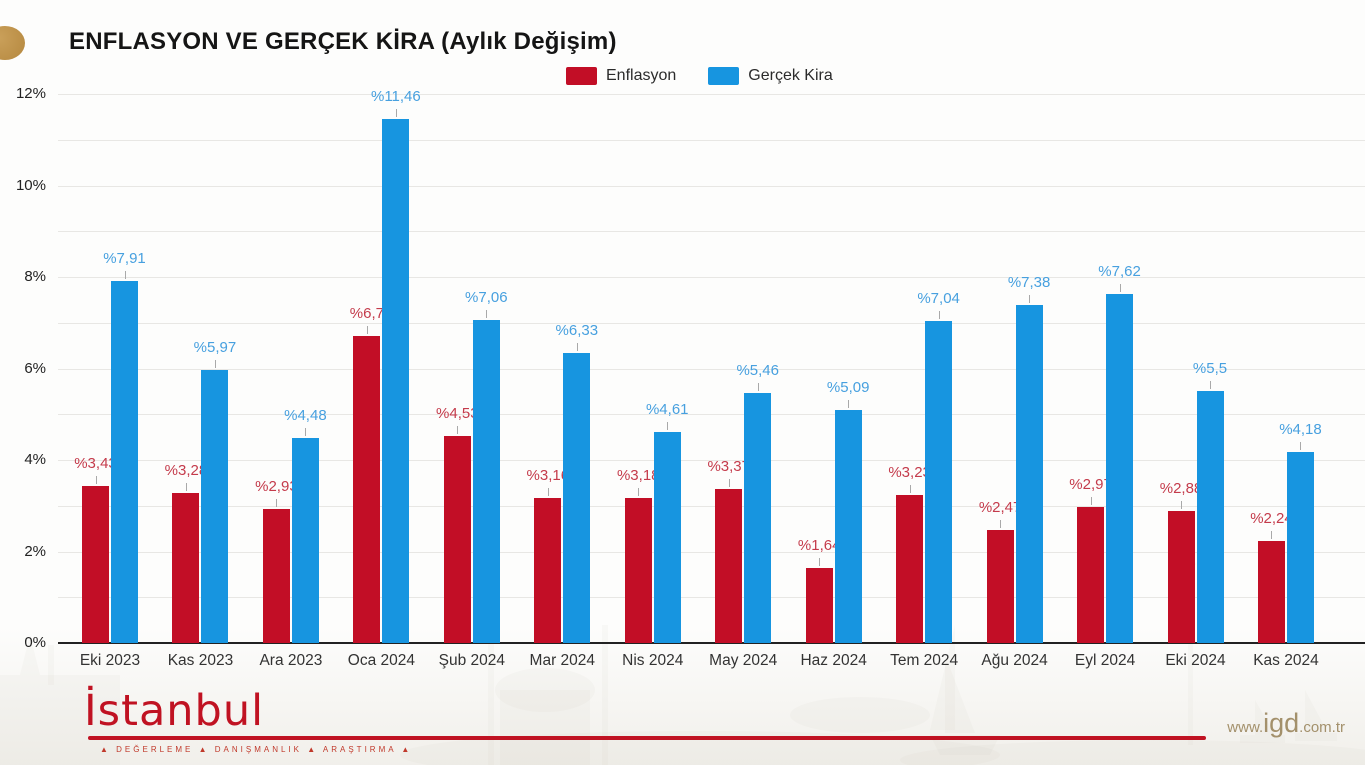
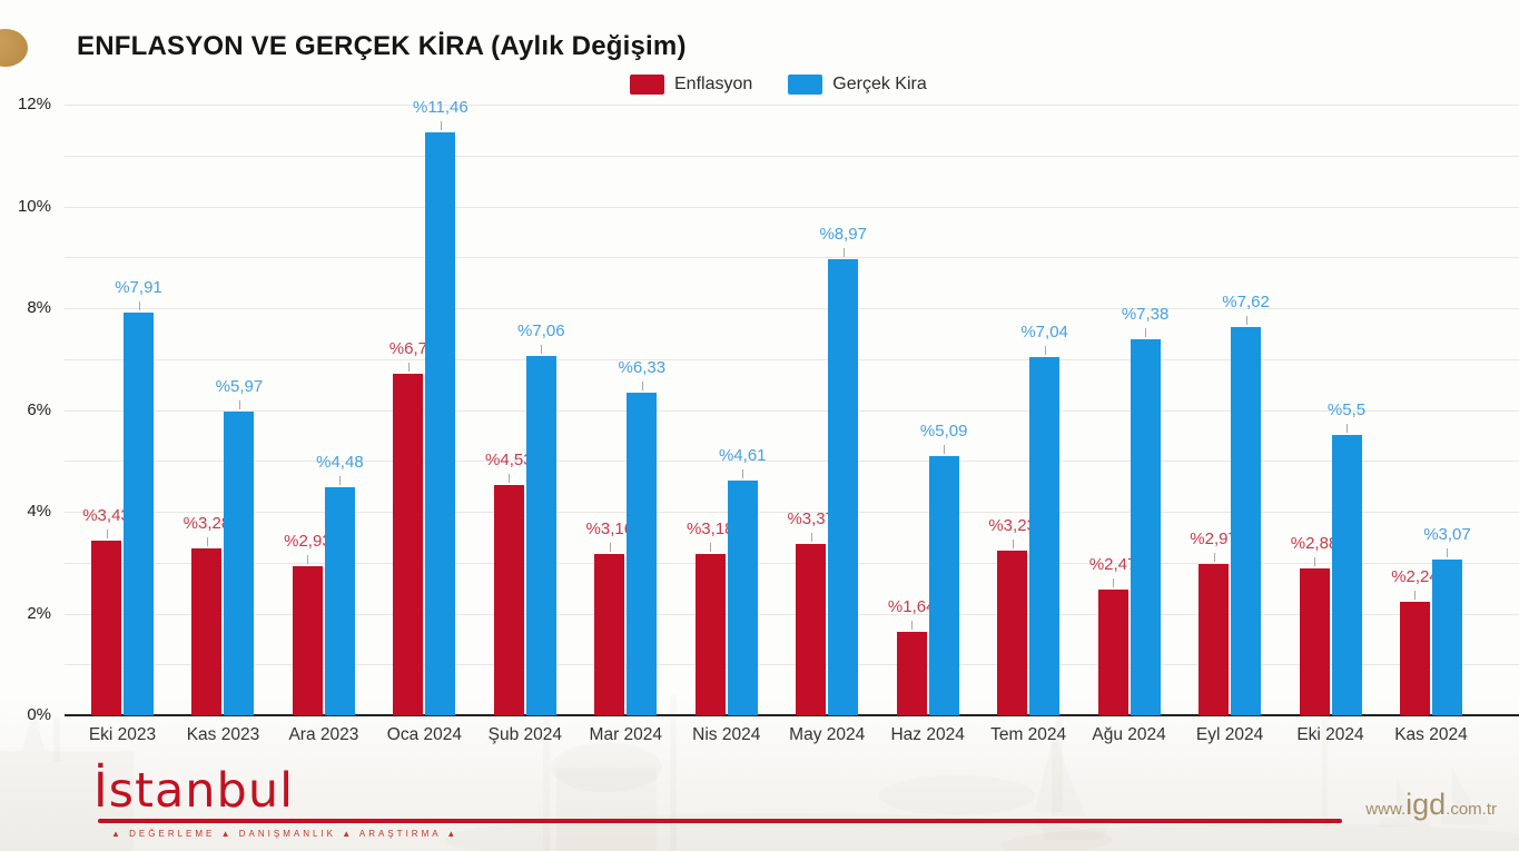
Gerçek Kira/May 2024: 5,46 -> 8,97
Gerçek Kira/Kas 2024: 4,18 -> 3,07
